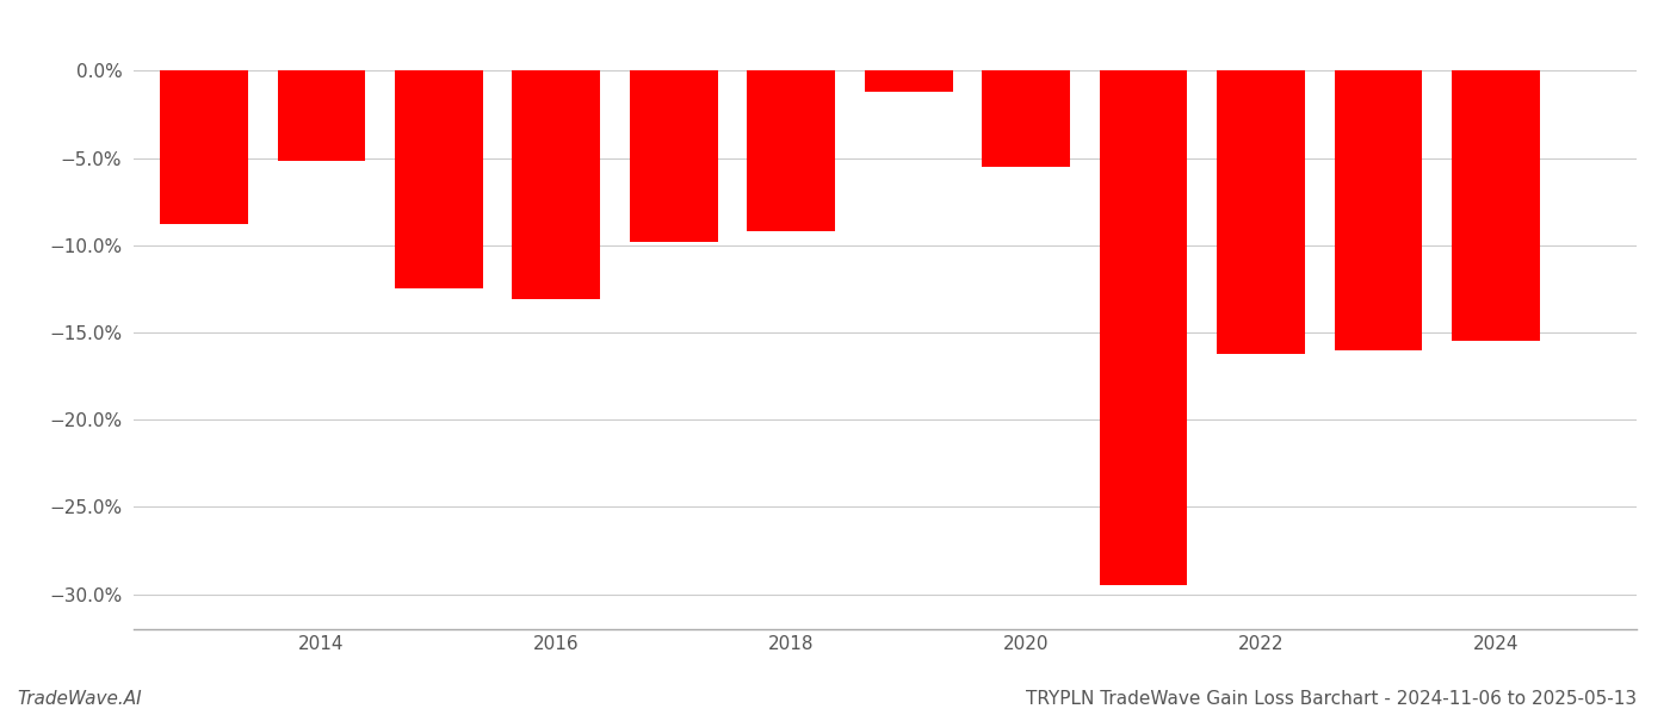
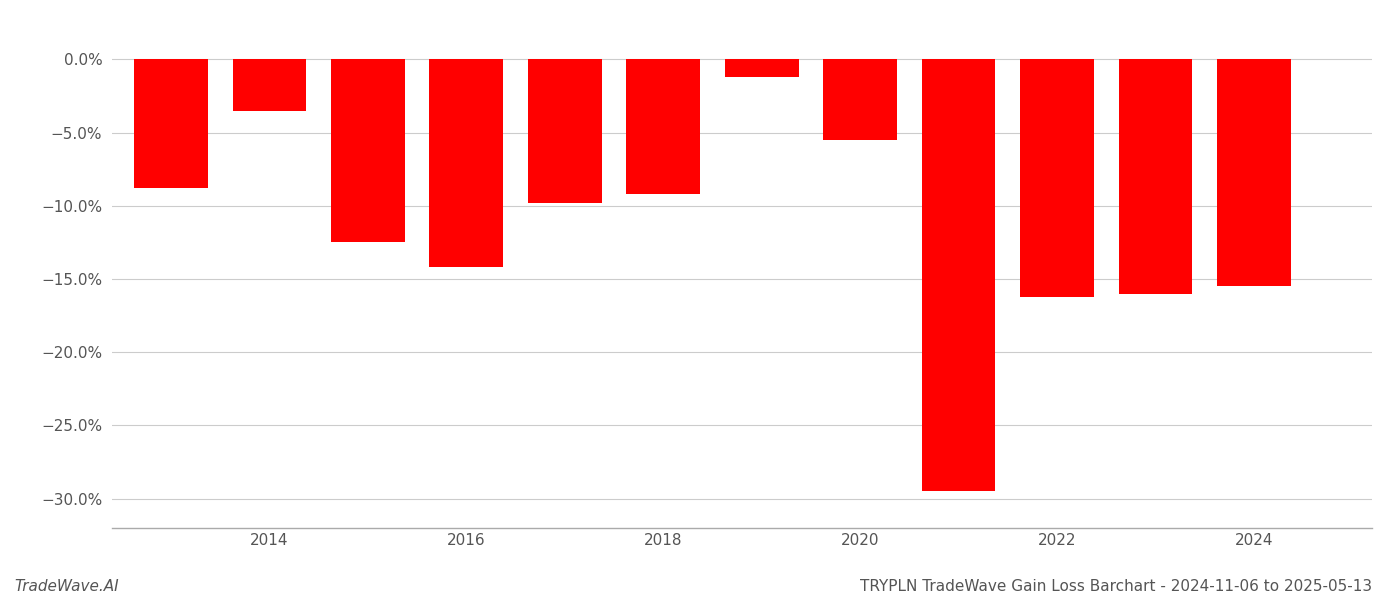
2014: -5.2% -> -3.5%
2016: -13.1% -> -14.2%
